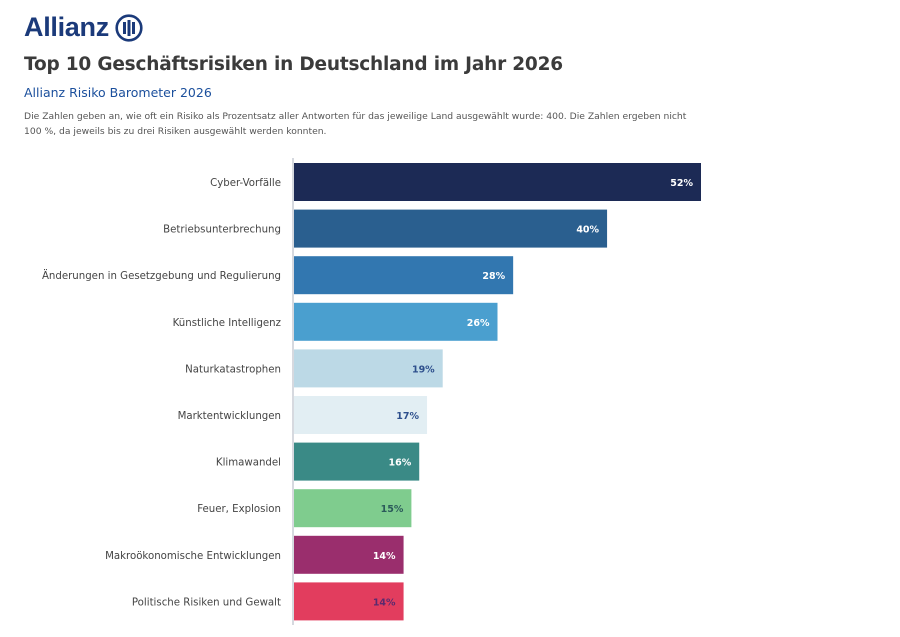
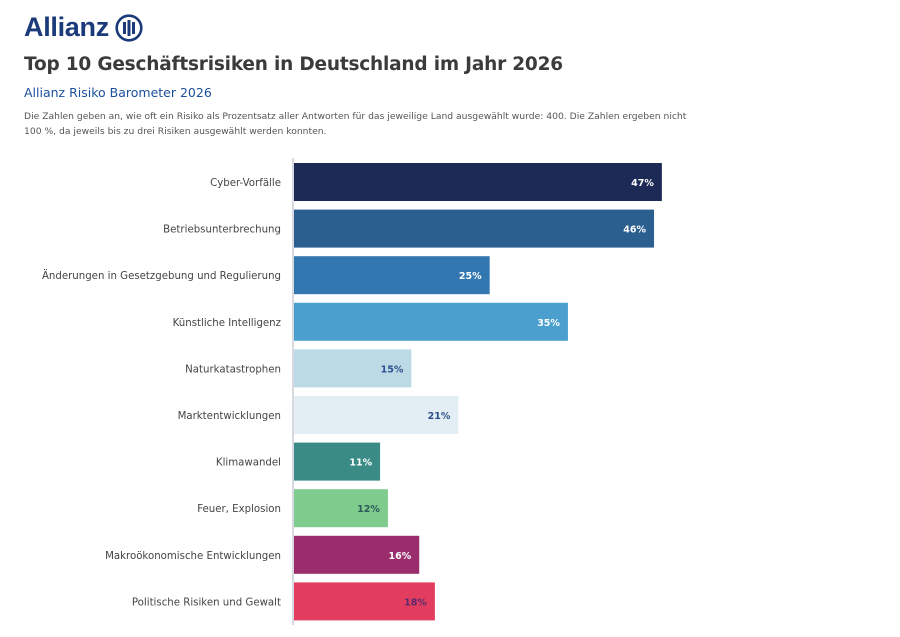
Cyber-Vorfälle: 52% -> 47%
Betriebsunterbrechung: 40% -> 46%
Änderungen in Gesetzgebung und Regulierung: 28% -> 25%
Künstliche Intelligenz: 26% -> 35%
Naturkatastrophen: 19% -> 15%
Marktentwicklungen: 17% -> 21%
Klimawandel: 16% -> 11%
Feuer, Explosion: 15% -> 12%
Makroökonomische Entwicklungen: 14% -> 16%
Politische Risiken und Gewalt: 14% -> 18%
